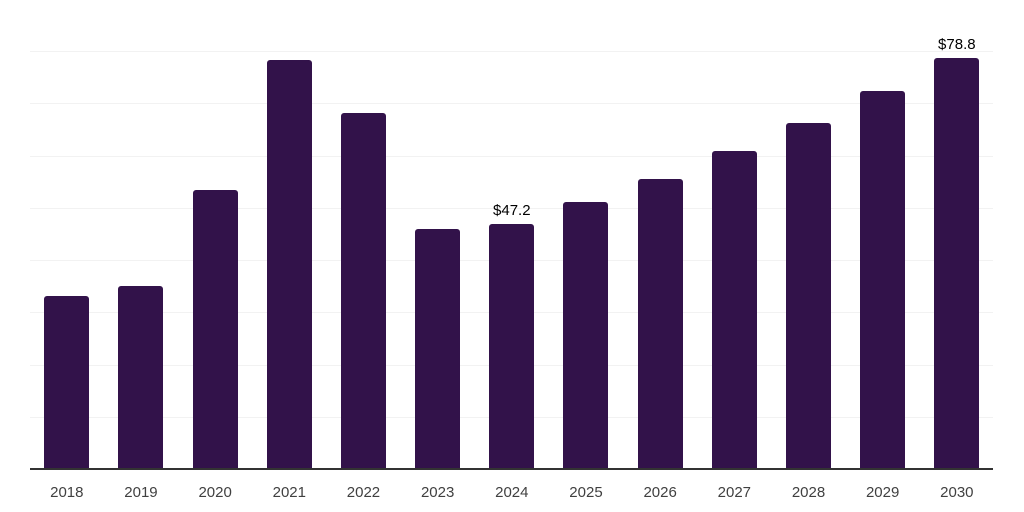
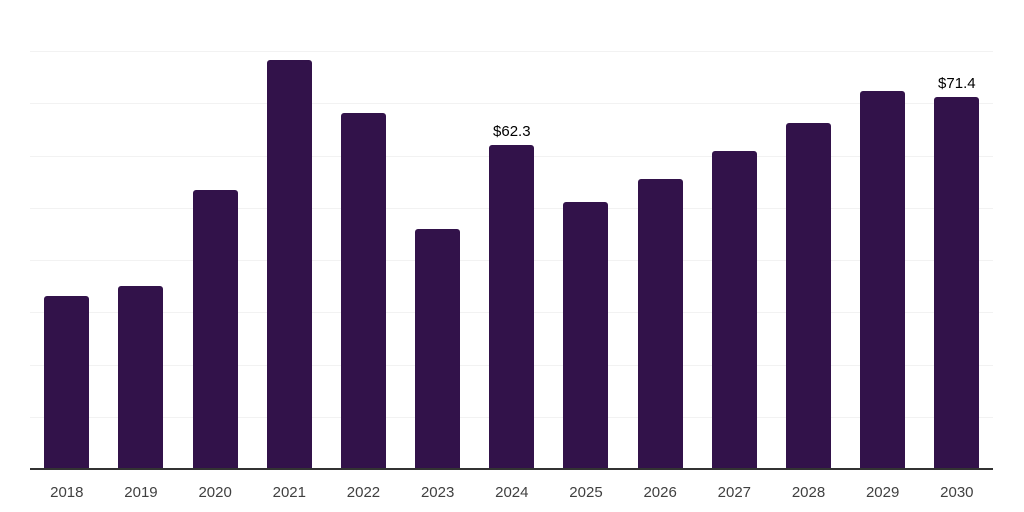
2024: $47.2 -> $62.3
2030: $78.8 -> $71.4
